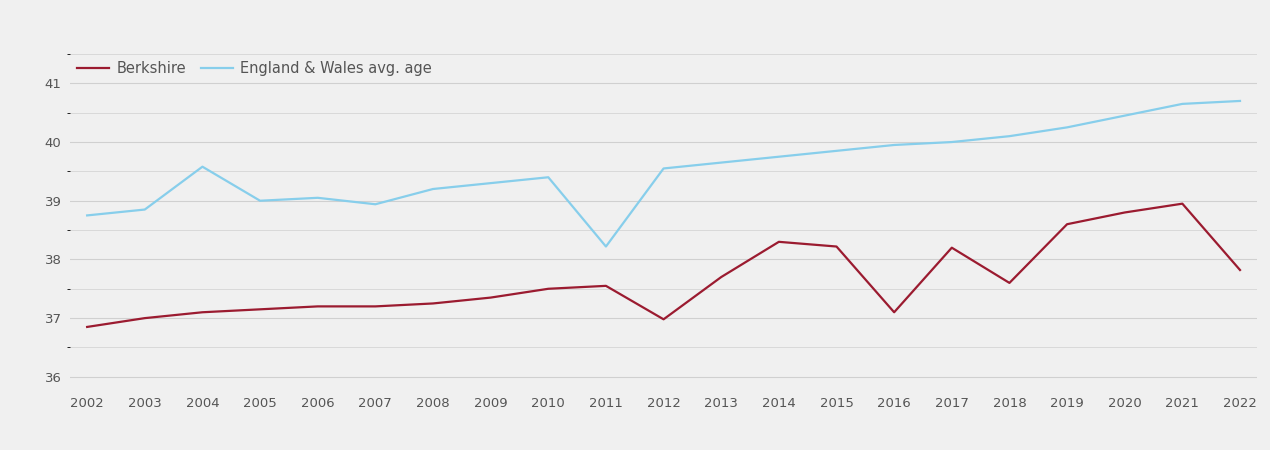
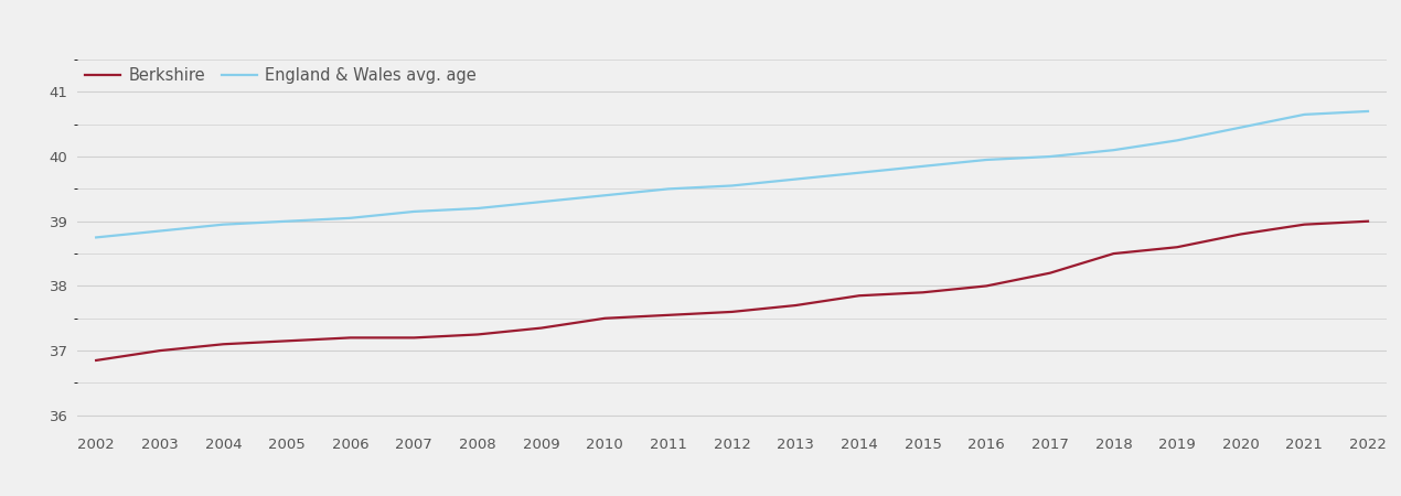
England & Wales avg. age/2004: 39.58 -> 38.95
England & Wales avg. age/2007: 38.94 -> 39.15
England & Wales avg. age/2011: 38.22 -> 39.50
Berkshire/2012: 36.98 -> 37.60
Berkshire/2014: 38.30 -> 37.85
Berkshire/2015: 38.22 -> 37.90
Berkshire/2016: 37.10 -> 38.00
Berkshire/2018: 37.60 -> 38.50
Berkshire/2022: 37.82 -> 39.00
